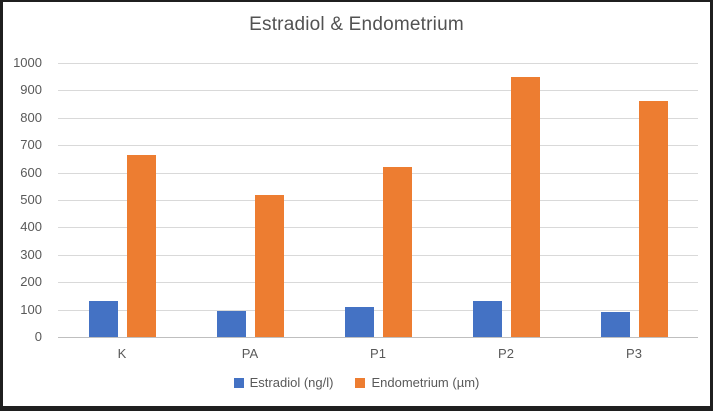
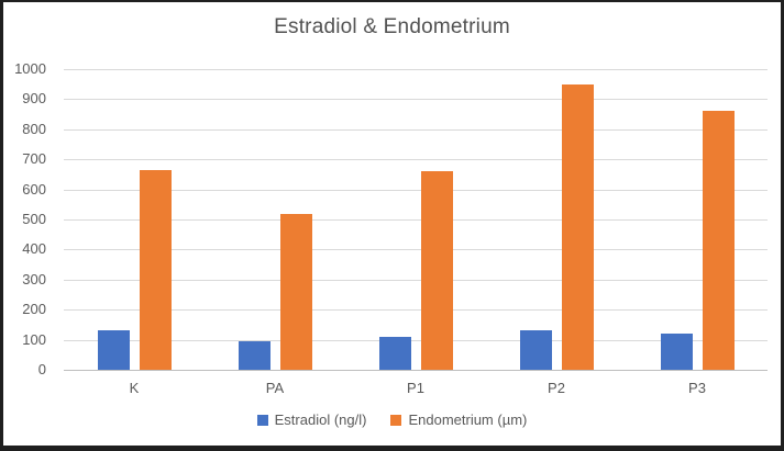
Endometrium (µm)/P1: 620 -> 660
Estradiol (ng/l)/P3: 90 -> 120
